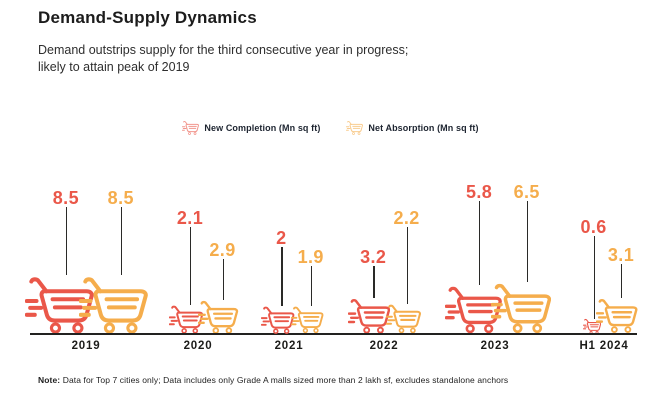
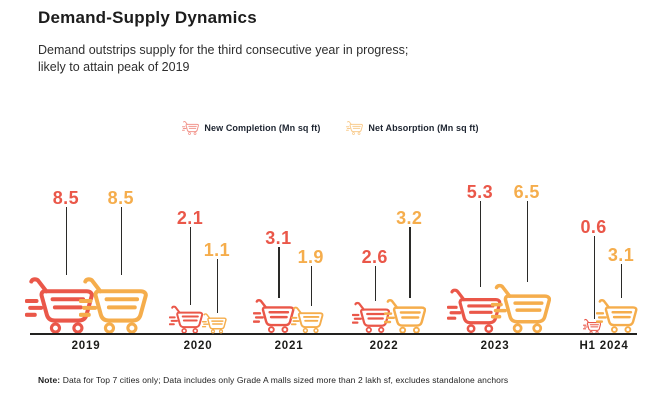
Net Absorption (Mn sq ft)/2020: 2.9 -> 1.1
New Completion (Mn sq ft)/2021: 2 -> 3.1
New Completion (Mn sq ft)/2022: 3.2 -> 2.6
Net Absorption (Mn sq ft)/2022: 2.2 -> 3.2
New Completion (Mn sq ft)/2023: 5.8 -> 5.3
